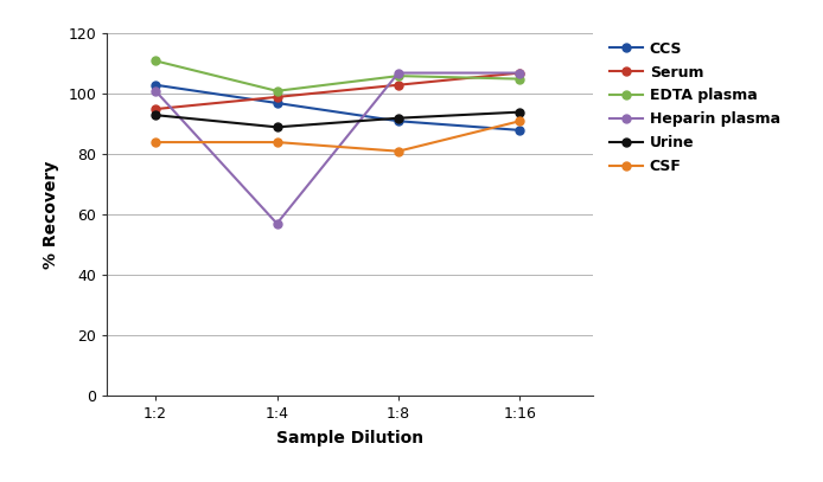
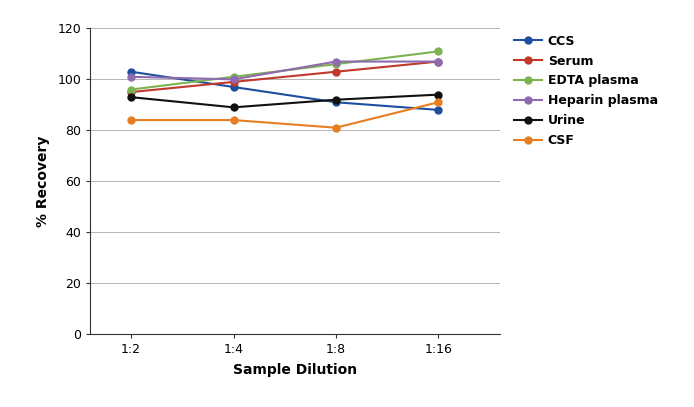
EDTA plasma/1:2: 111 -> 96
Heparin plasma/1:4: 57 -> 100
EDTA plasma/1:16: 105 -> 111
